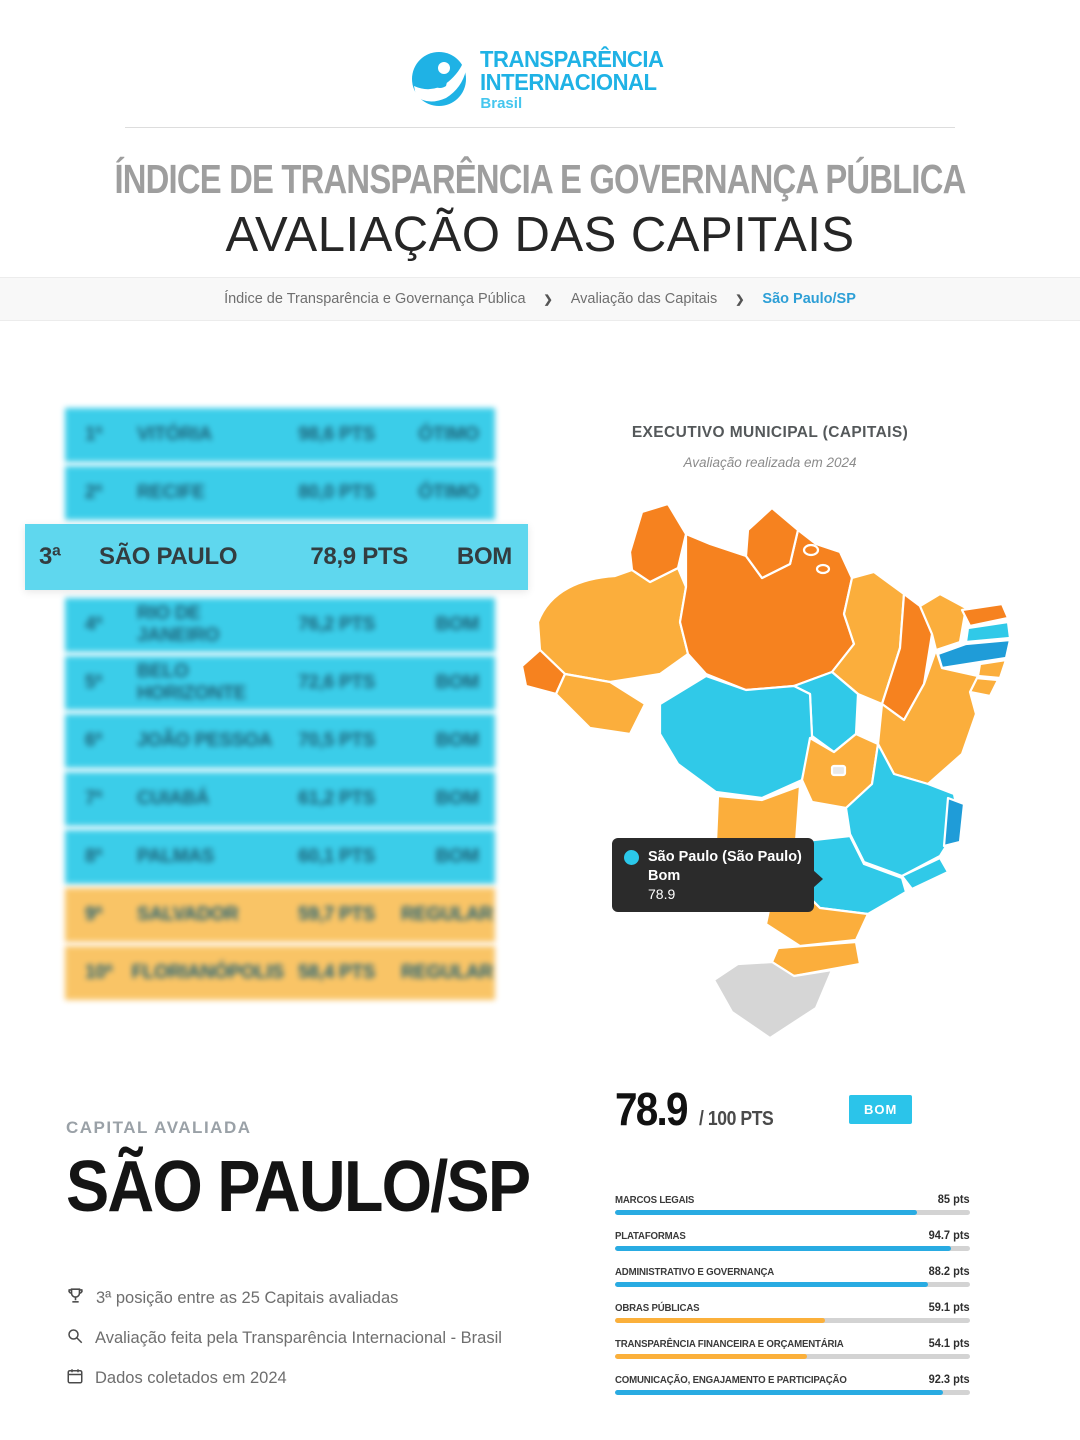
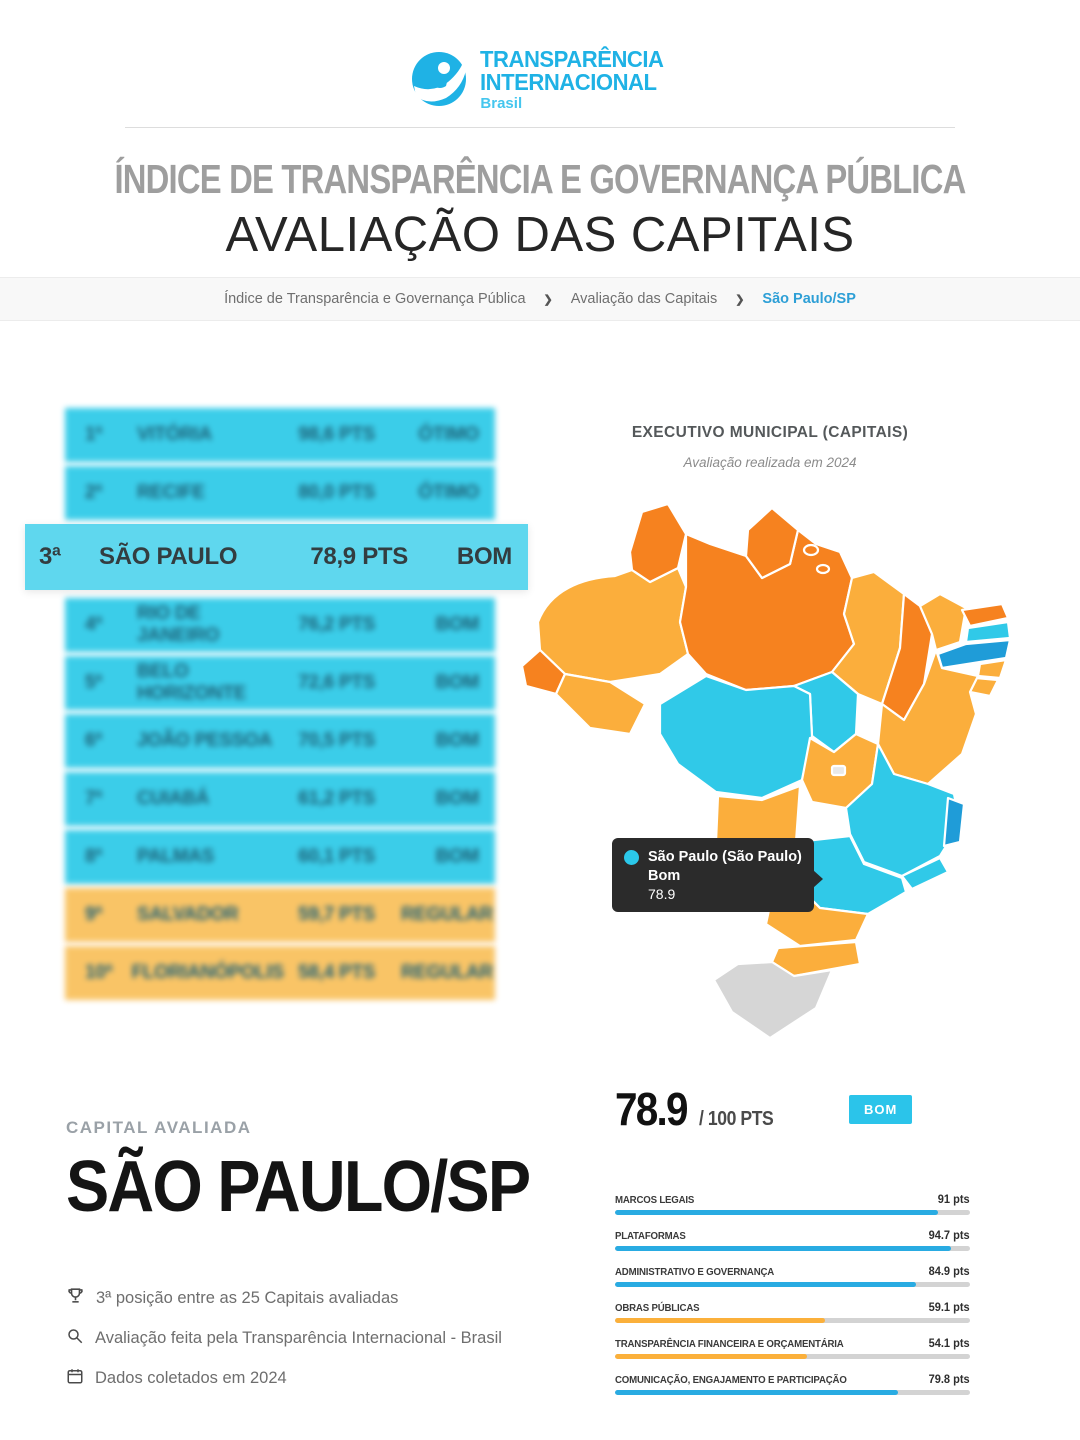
MARCOS LEGAIS: 85 -> 91
ADMINISTRATIVO E GOVERNANÇA: 88.2 -> 84.9
COMUNICAÇÃO, ENGAJAMENTO E PARTICIPAÇÃO: 92.3 -> 79.8
